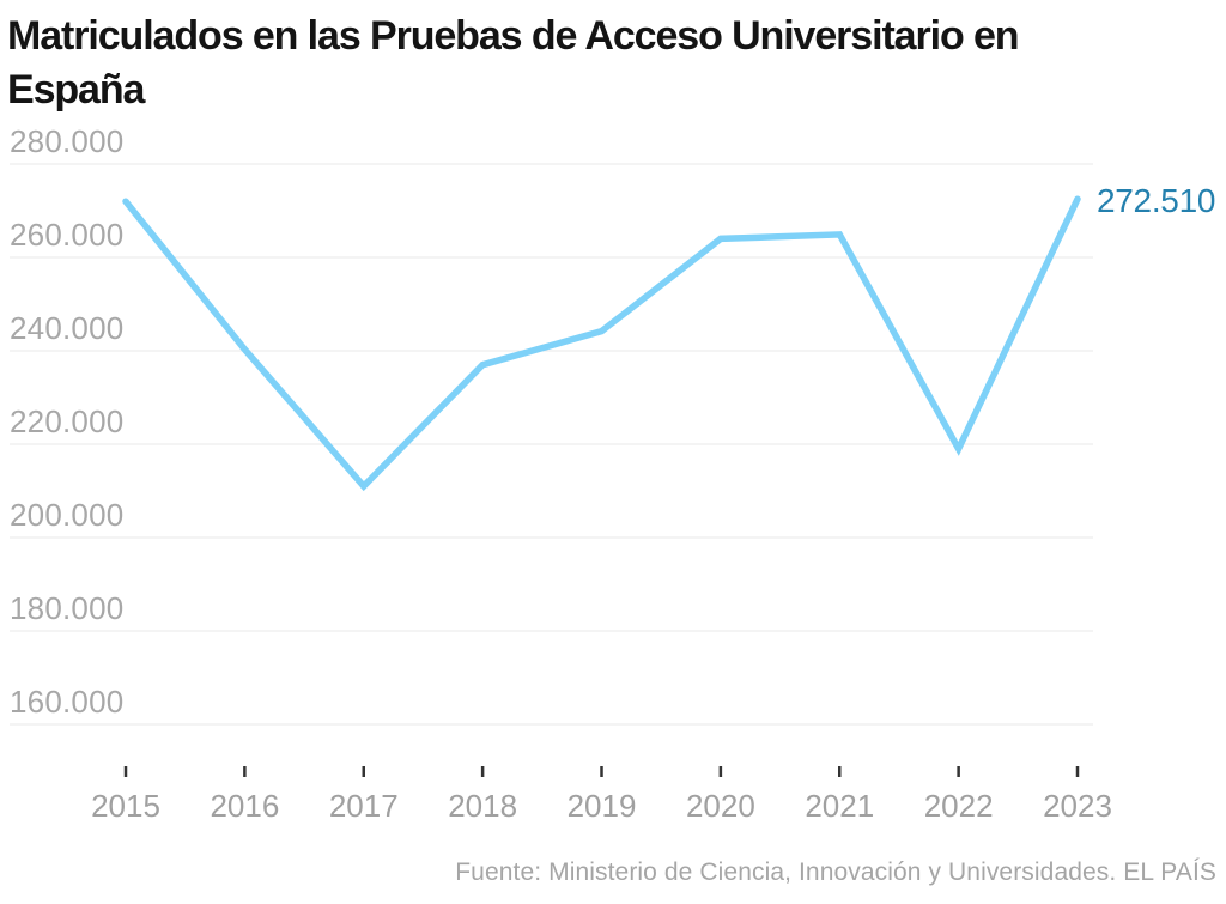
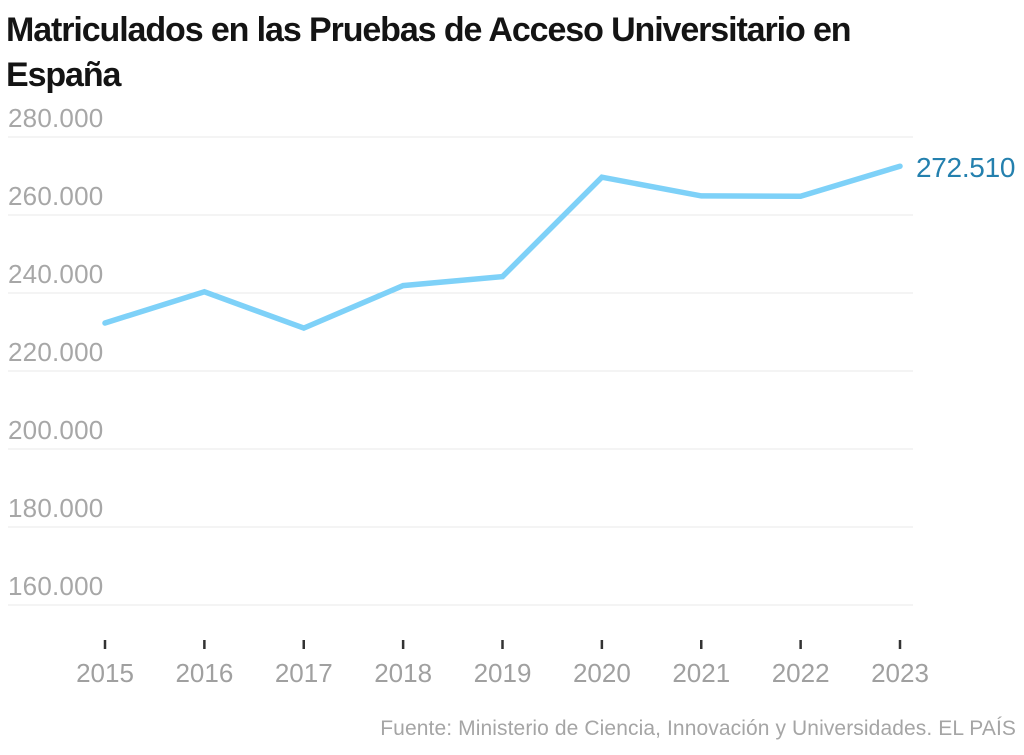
2015: 272000 -> 232000
2017: 211000 -> 231000
2018: 237000 -> 242000
2020: 264000 -> 270000
2022: 219000 -> 265000
